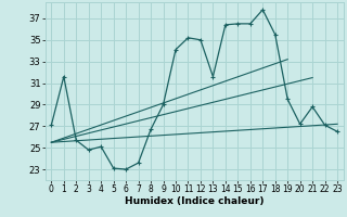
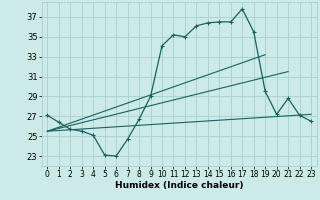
1: 31.6 -> 26.4
3: 24.8 -> 25.5
7: 23.6 -> 24.7
13: 31.6 -> 36.1
